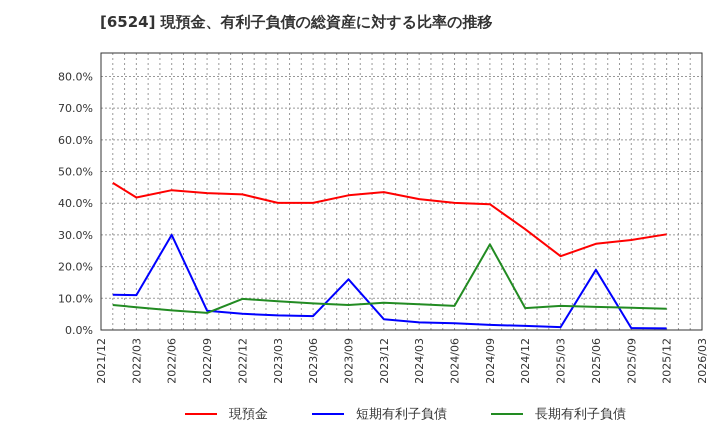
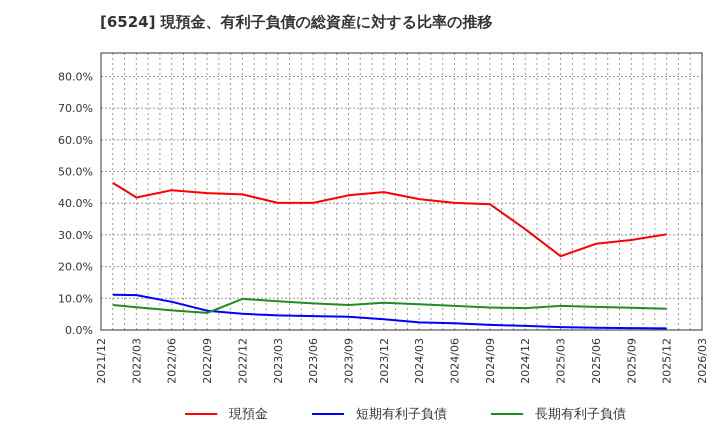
短期有利子負債/2022/06: 30% -> 9%
短期有利子負債/2023/09: 16% -> 4%
長期有利子負債/2024/09: 27% -> 7%
短期有利子負債/2025/06: 19% -> 1%
